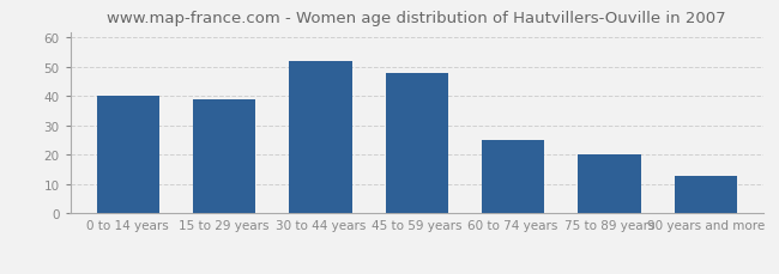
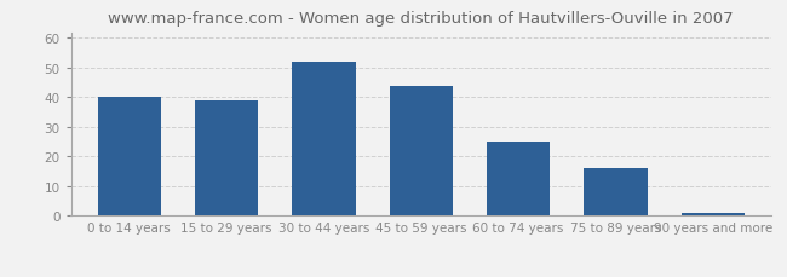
45 to 59 years: 48 -> 44
75 to 89 years: 20 -> 16
90 years and more: 13 -> 1
